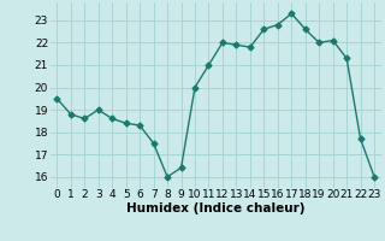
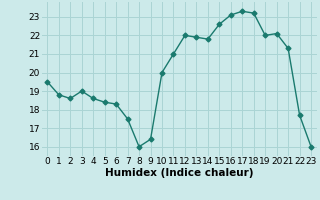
16: 22.8 -> 23.1
18: 22.6 -> 23.2
